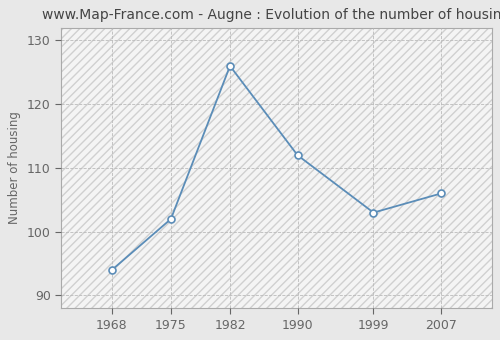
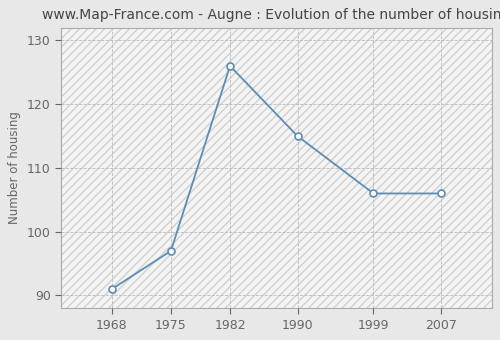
1968: 94 -> 91
1975: 102 -> 97
1990: 112 -> 115
1999: 103 -> 106
